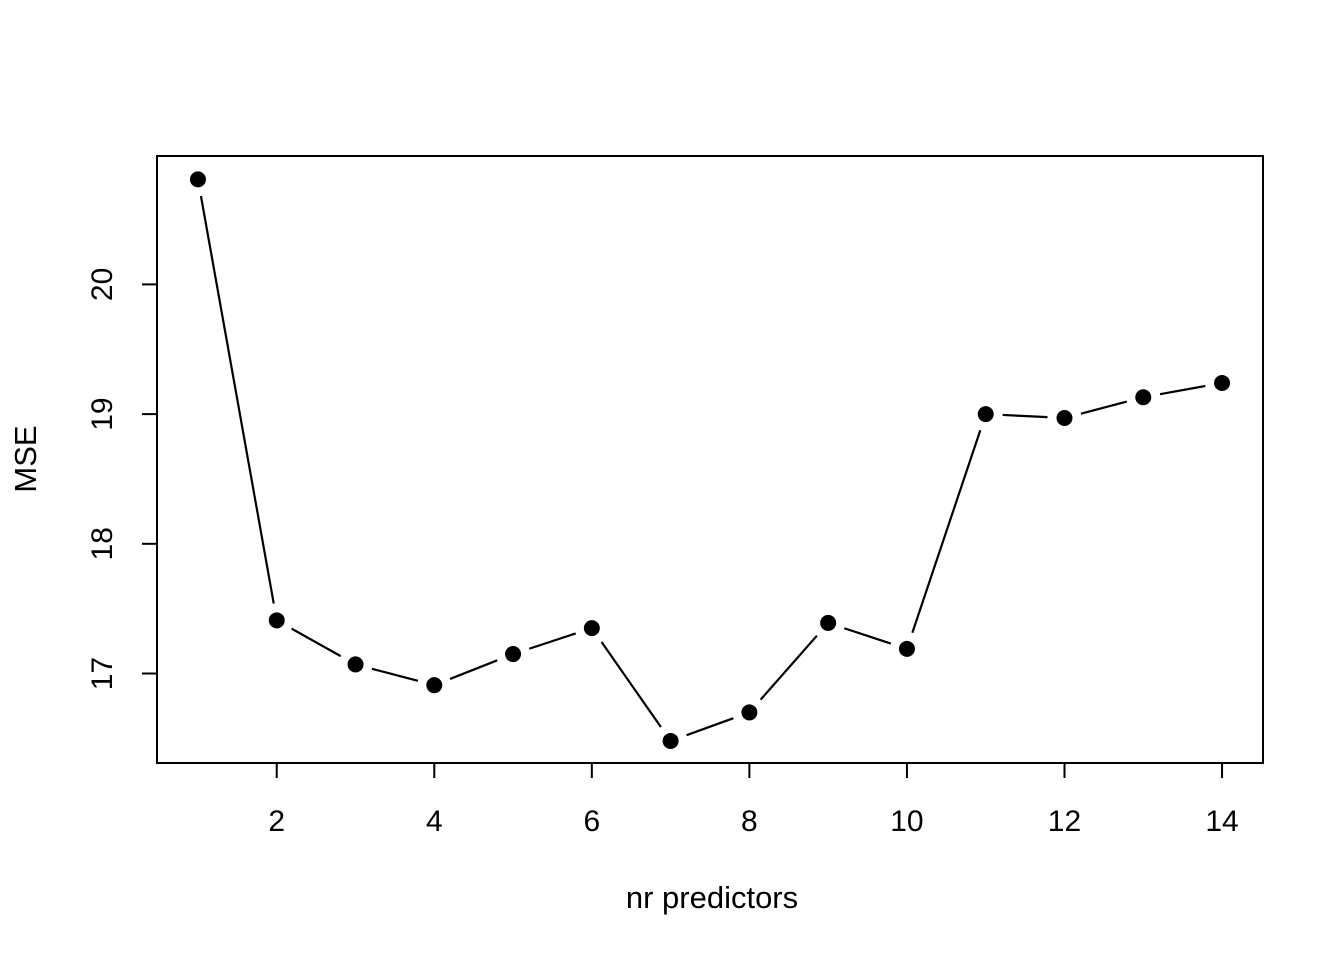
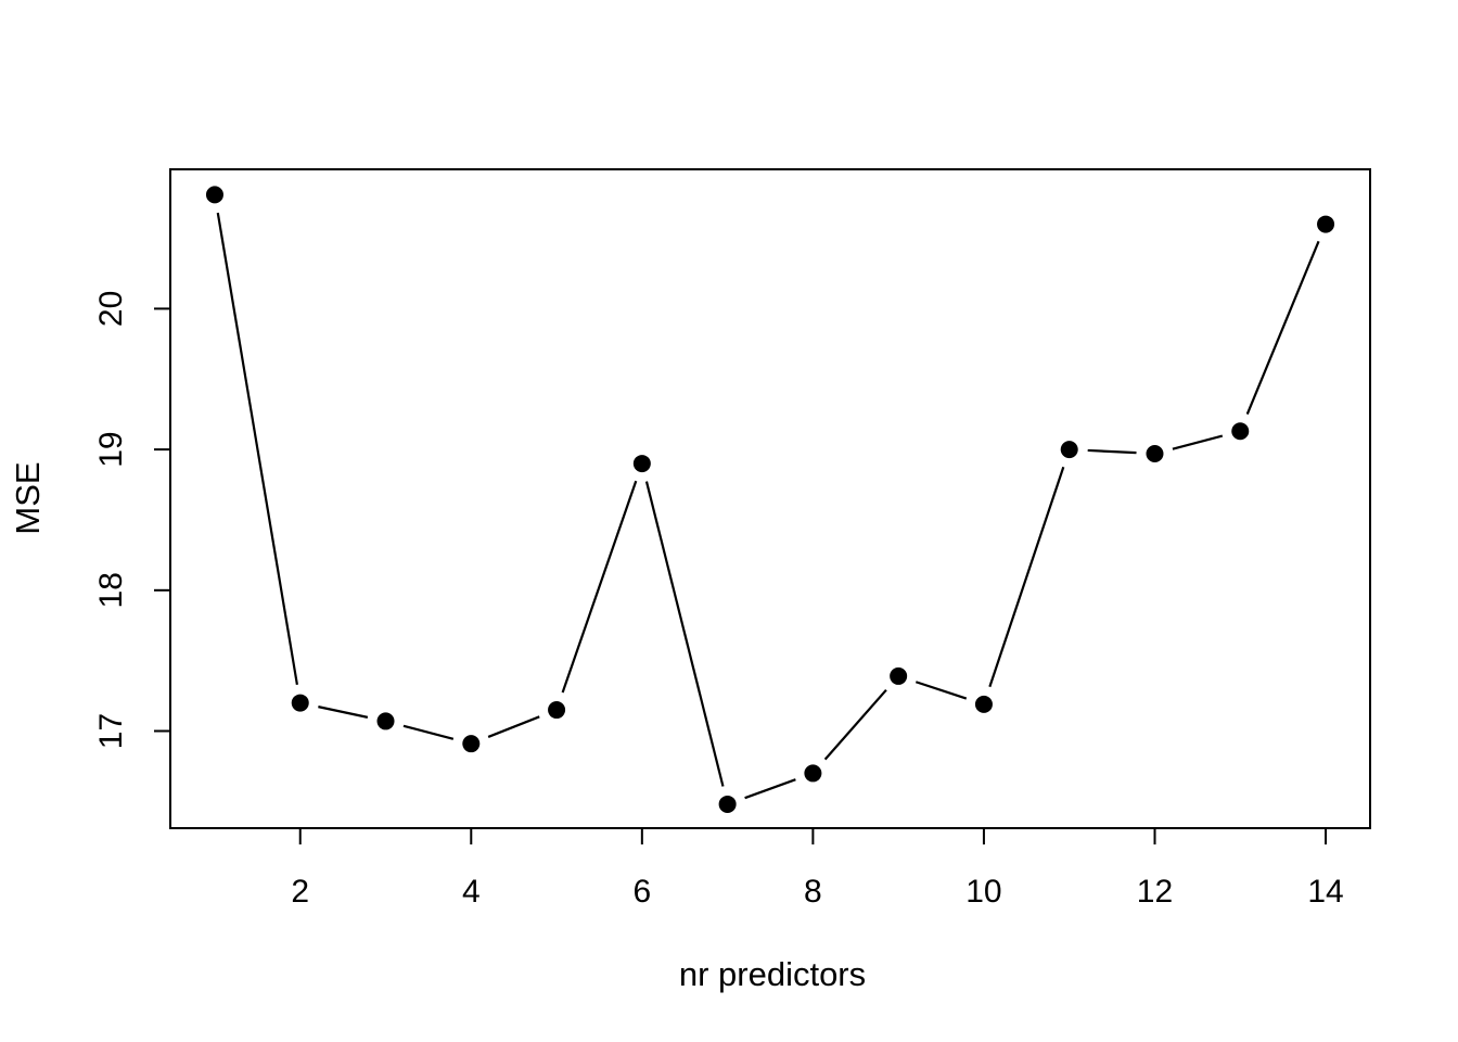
2: 17.41 -> 17.20
6: 17.35 -> 18.90
14: 19.24 -> 20.60
